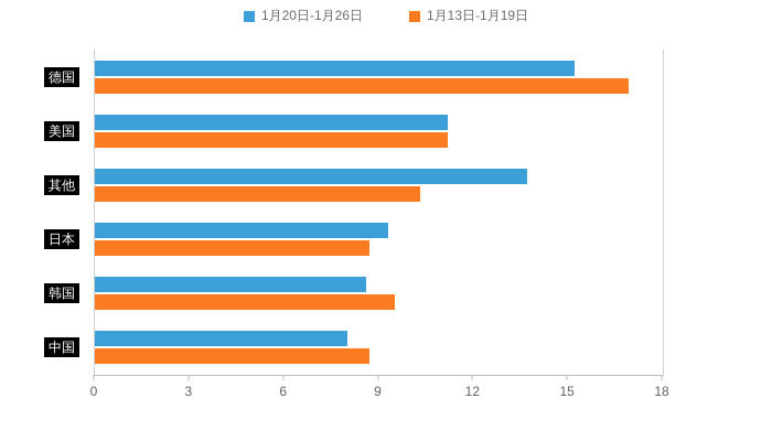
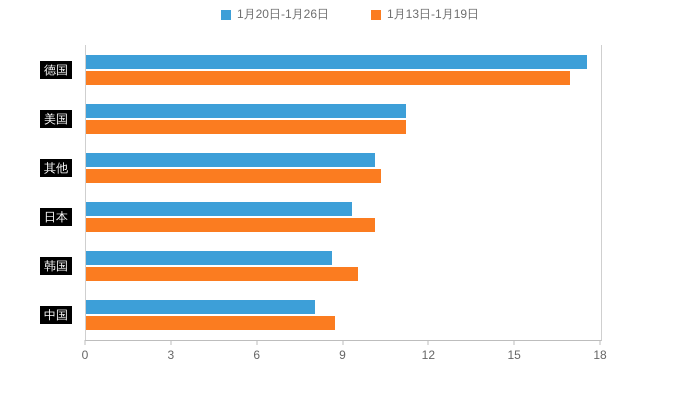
1月20日-1月26日/德国: 15.2 -> 17.5
1月20日-1月26日/其他: 13.7 -> 10.1
1月13日-1月19日/日本: 8.7 -> 10.1
